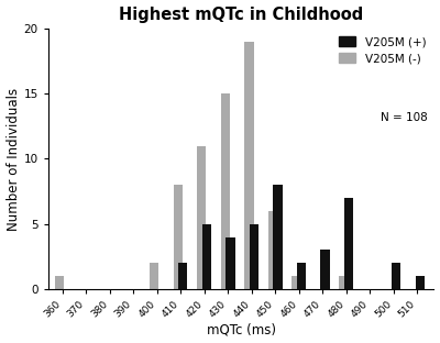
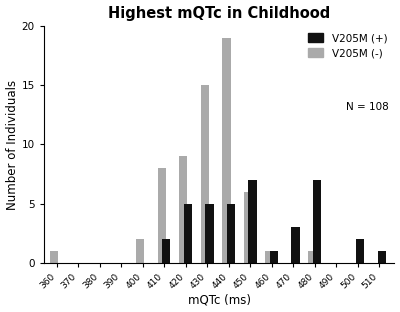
V205M (-)/420: 11 -> 9
V205M (+)/430: 4 -> 5
V205M (+)/450: 8 -> 7
V205M (+)/460: 2 -> 1
